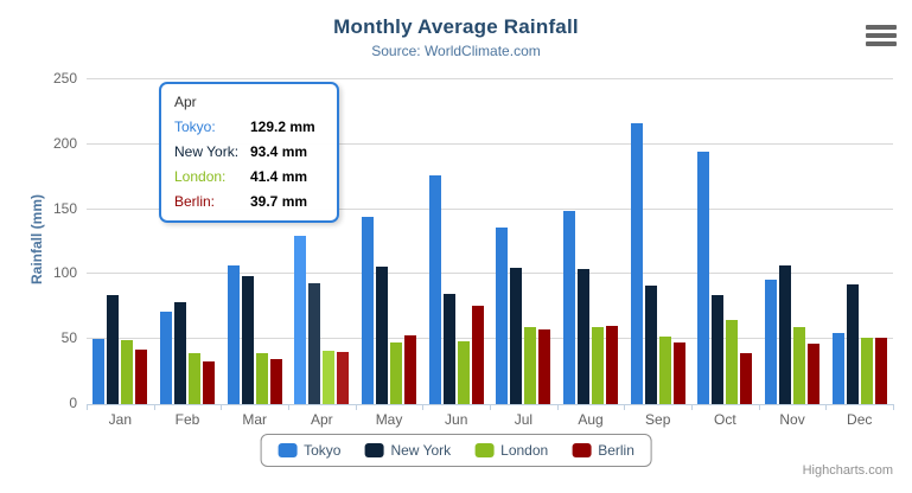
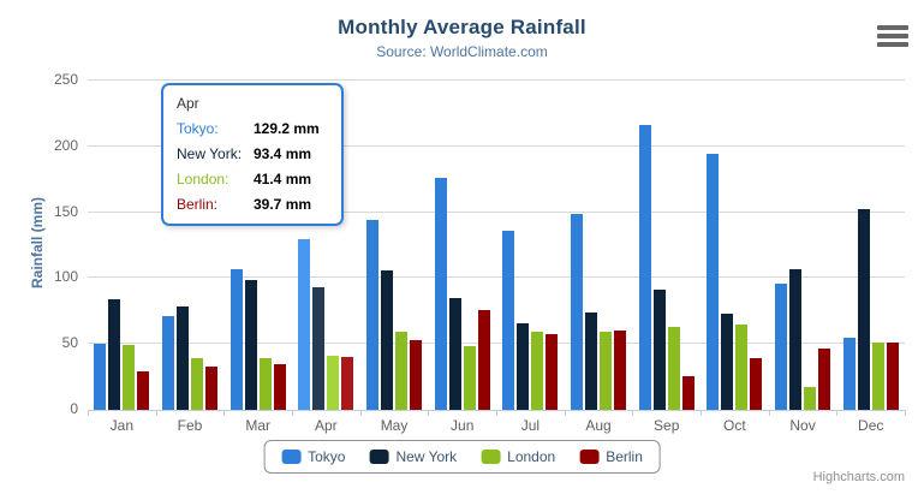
Berlin/Jan: 42 -> 29
London/May: 47 -> 59
New York/Jul: 105 -> 66
New York/Aug: 104 -> 74
London/Sep: 52 -> 63
Berlin/Sep: 48 -> 26
New York/Oct: 84 -> 73
London/Nov: 59 -> 17
New York/Dec: 92 -> 152
